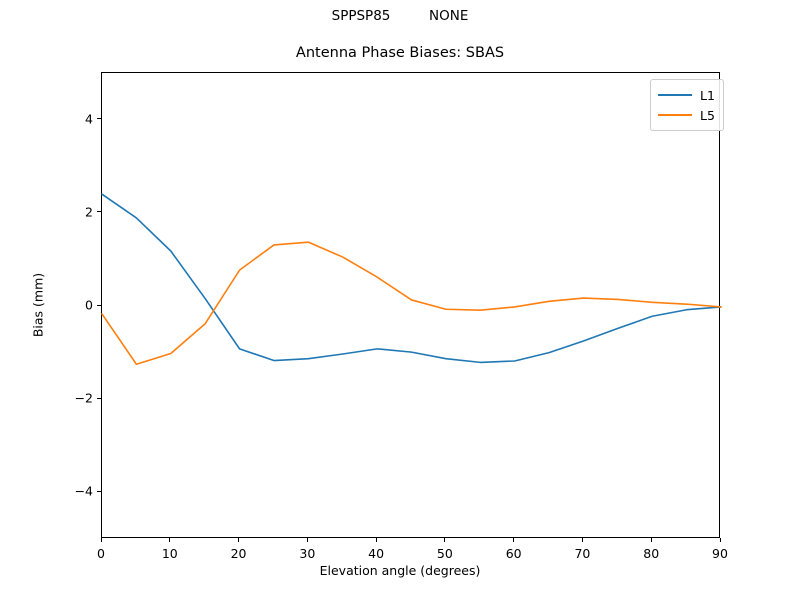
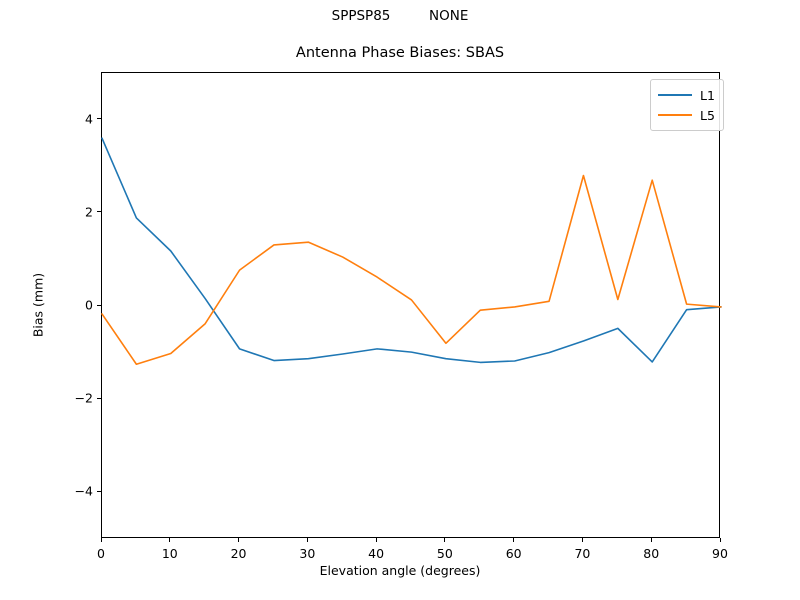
L1/0: 2.4 -> 3.6
L5/50: -0.1 -> -0.8
L5/70: 0.2 -> 2.8
L1/80: -0.2 -> -1.2
L5/80: 0.1 -> 2.7
